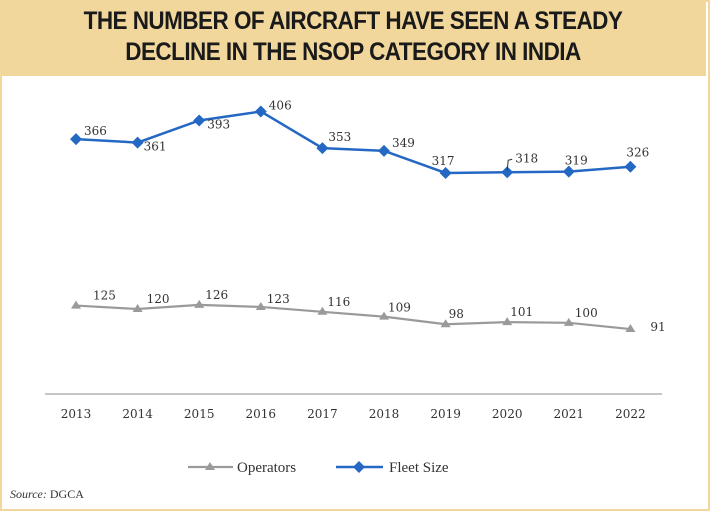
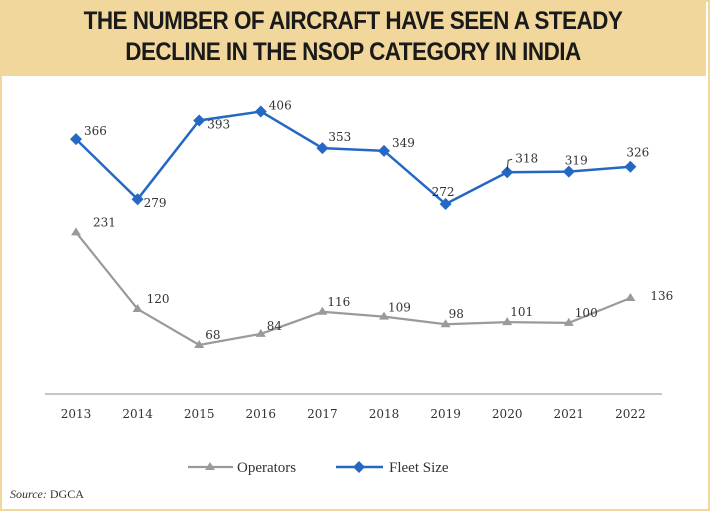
Operators/2013: 125 -> 231
Fleet Size/2014: 361 -> 279
Operators/2015: 126 -> 68
Operators/2016: 123 -> 84
Fleet Size/2019: 317 -> 272
Operators/2022: 91 -> 136
